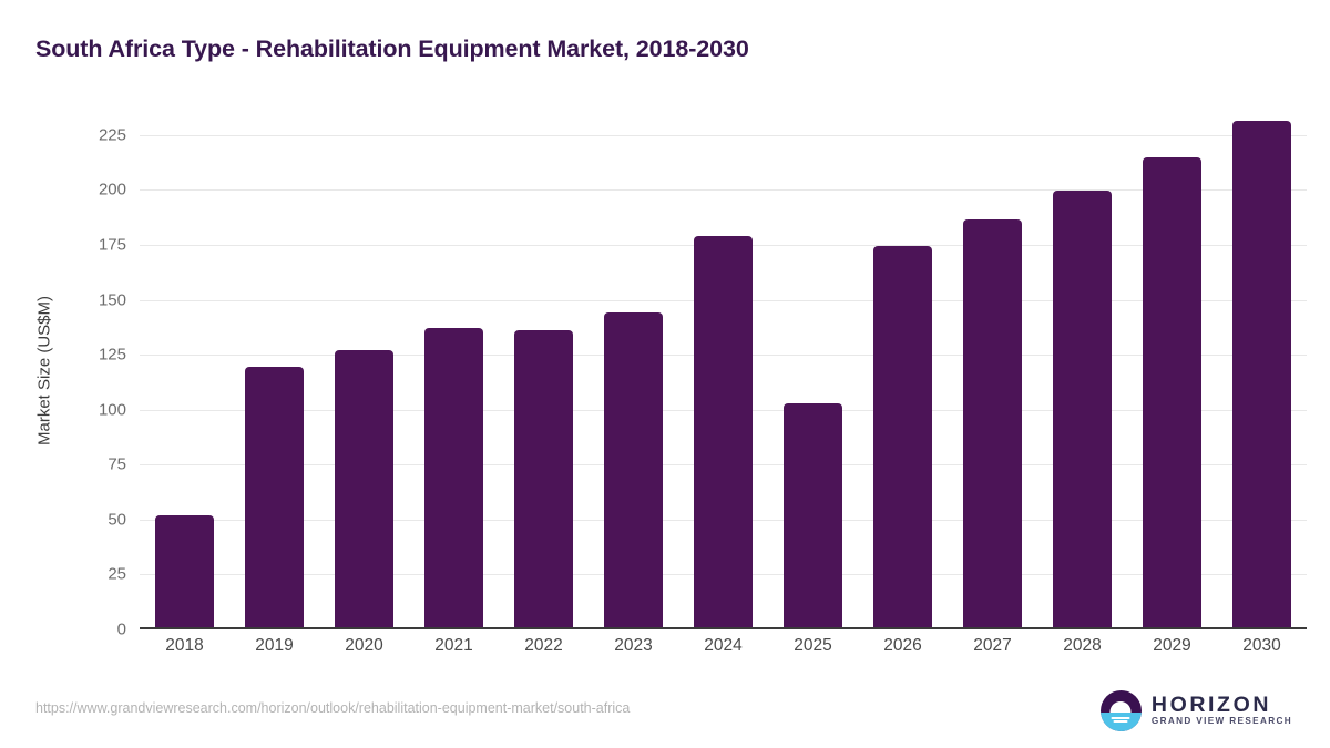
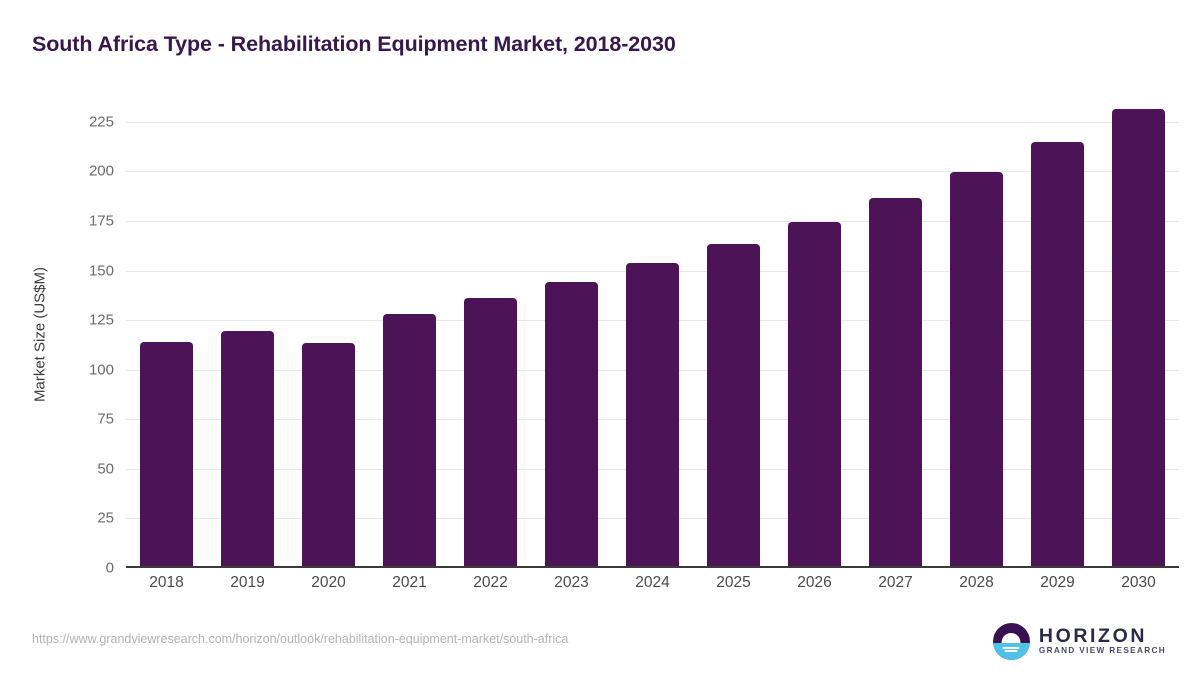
2018: 51 -> 113
2020: 126 -> 112
2021: 136 -> 127
2024: 178 -> 153
2025: 102 -> 162
